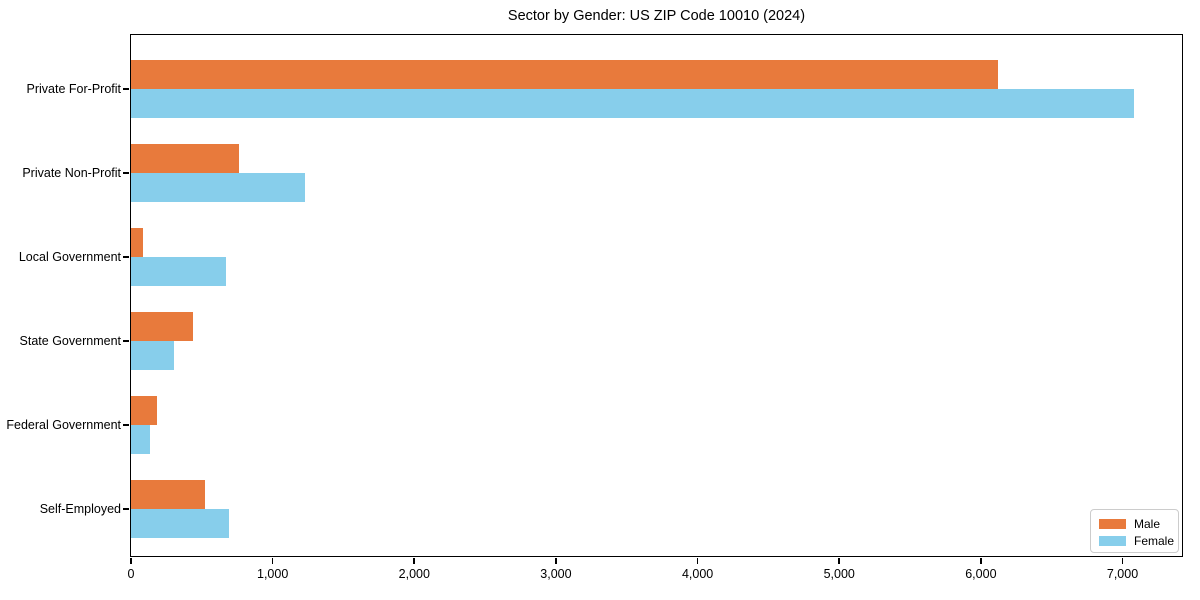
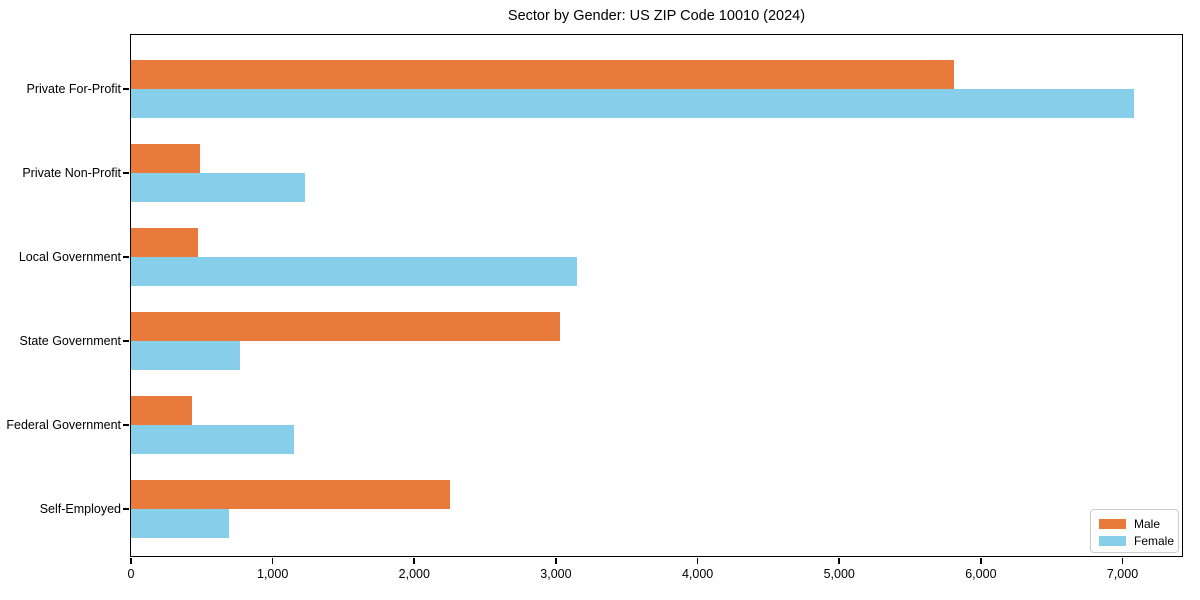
Male/Private For-Profit: 6120 -> 5810
Male/Private Non-Profit: 760 -> 490
Male/Local Government: 80 -> 470
Female/Local Government: 670 -> 3150
Male/State Government: 440 -> 3030
Female/State Government: 300 -> 770
Male/Federal Government: 180 -> 430
Female/Federal Government: 140 -> 1150
Male/Self-Employed: 520 -> 2250
